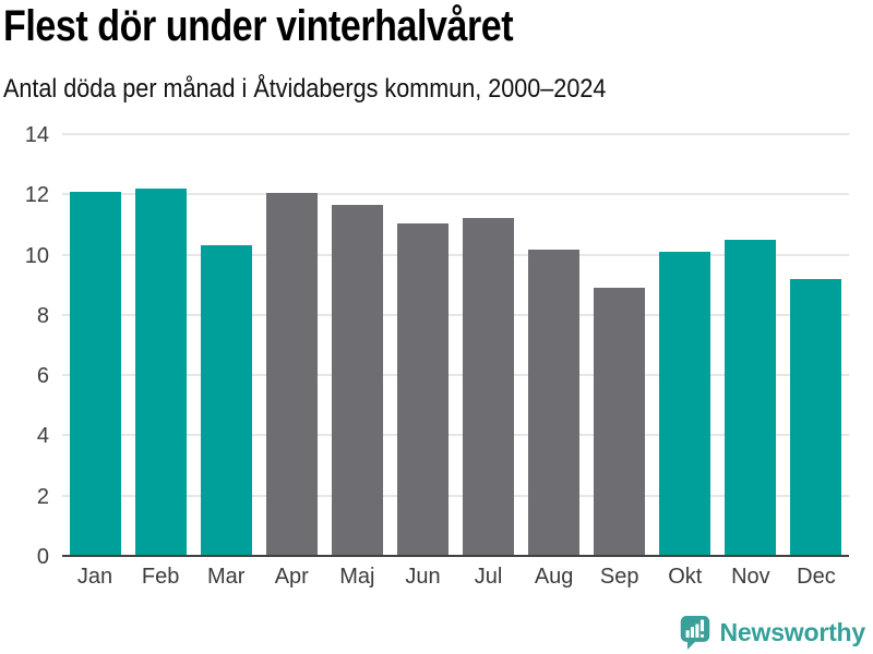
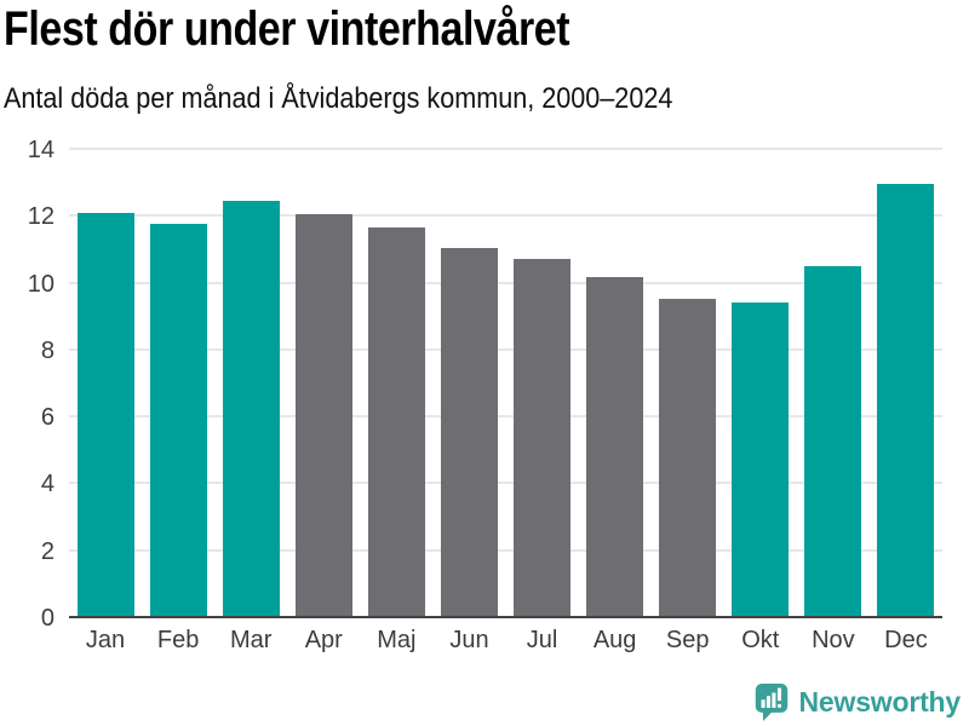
Feb: 12.2 -> 11.8
Mar: 10.3 -> 12.4
Jul: 11.2 -> 10.7
Sep: 8.9 -> 9.5
Okt: 10.1 -> 9.4
Dec: 9.2 -> 12.9
